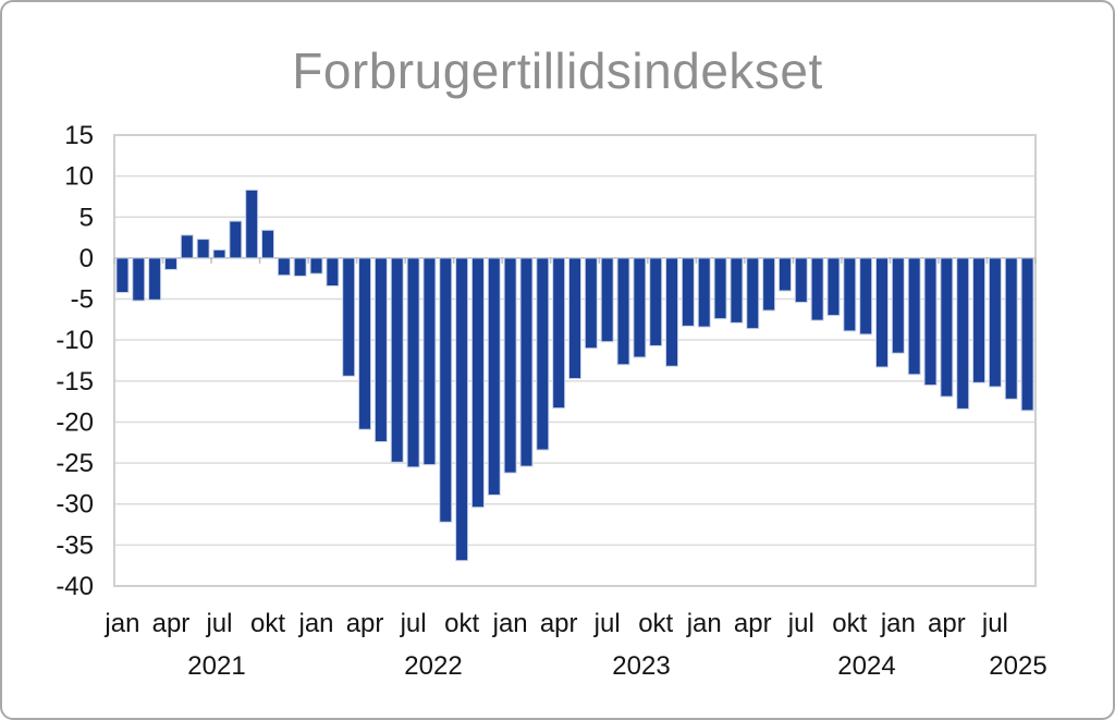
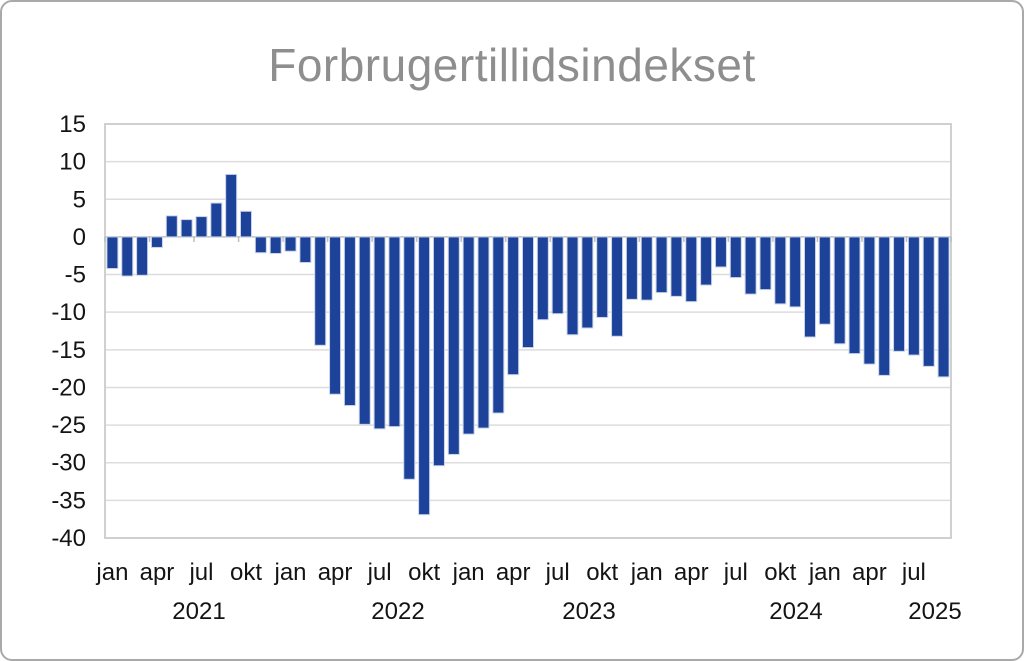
jul 2021: 1 -> 3
